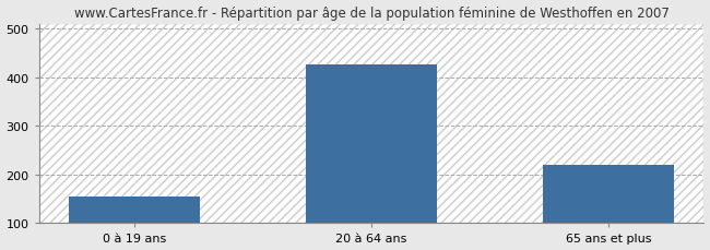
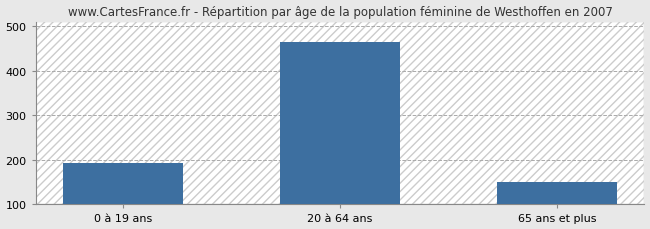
0 à 19 ans: 155 -> 193
20 à 64 ans: 425 -> 463
65 ans et plus: 220 -> 150
